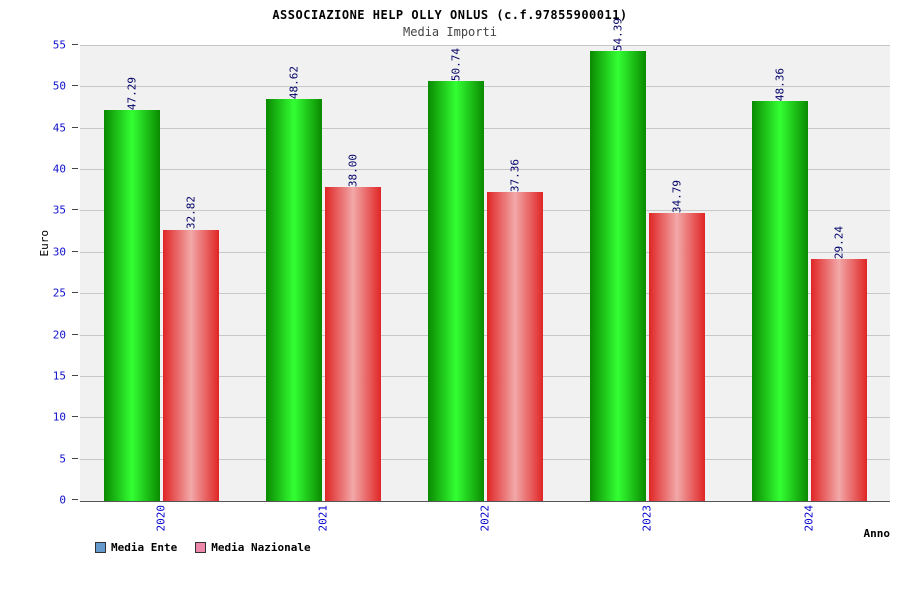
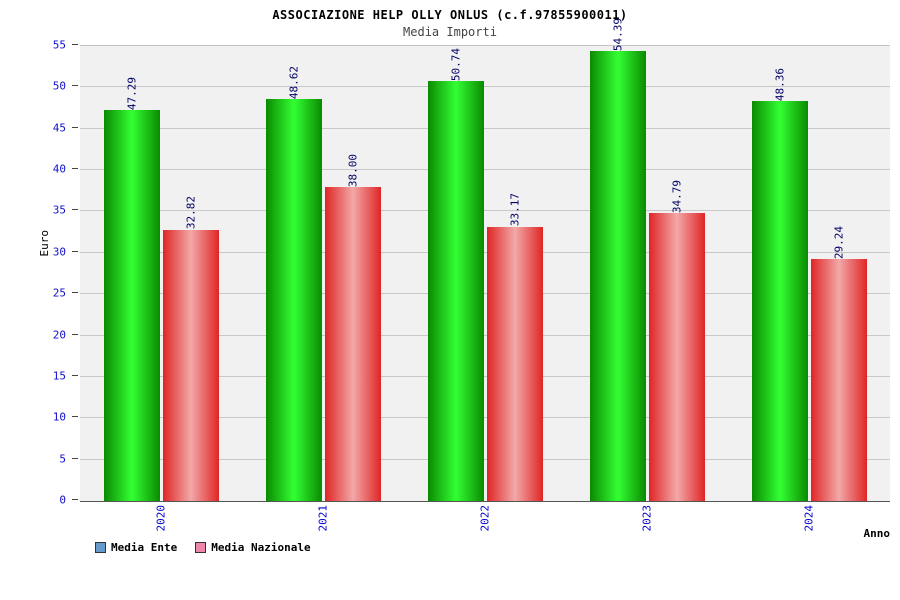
Media Nazionale/2022: 37.36 -> 33.17
